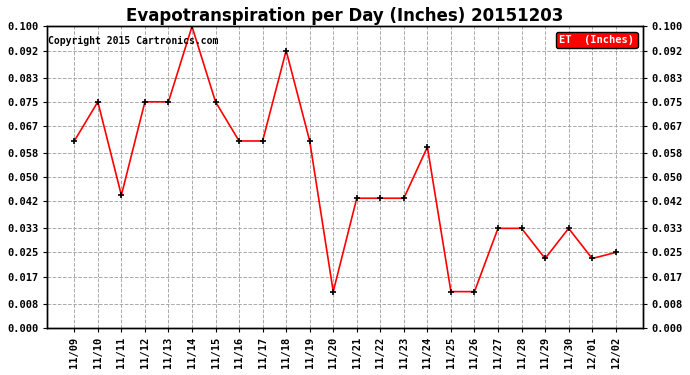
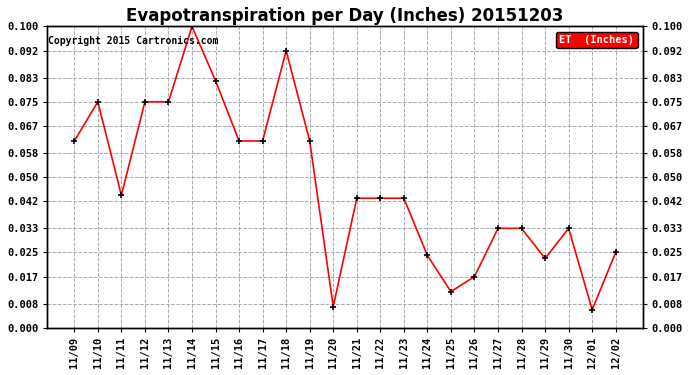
11/15: 0.075 -> 0.082
11/20: 0.012 -> 0.007
11/24: 0.060 -> 0.024
11/26: 0.012 -> 0.017
12/01: 0.023 -> 0.006
